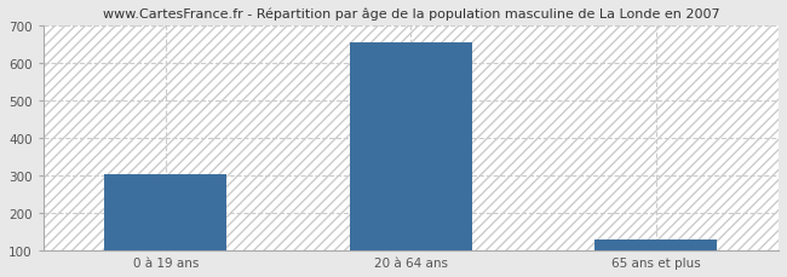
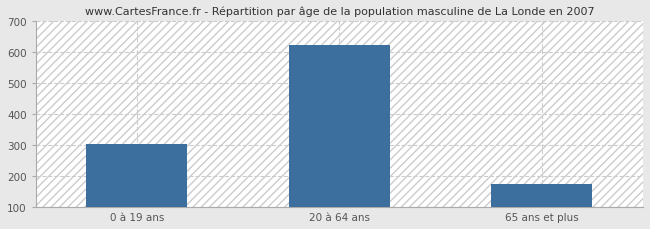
20 à 64 ans: 655 -> 625
65 ans et plus: 130 -> 175
